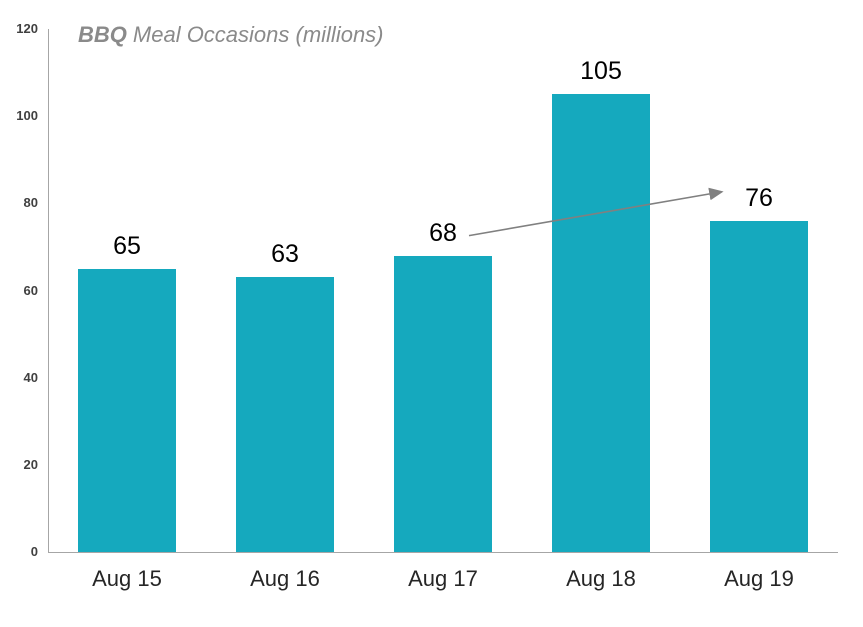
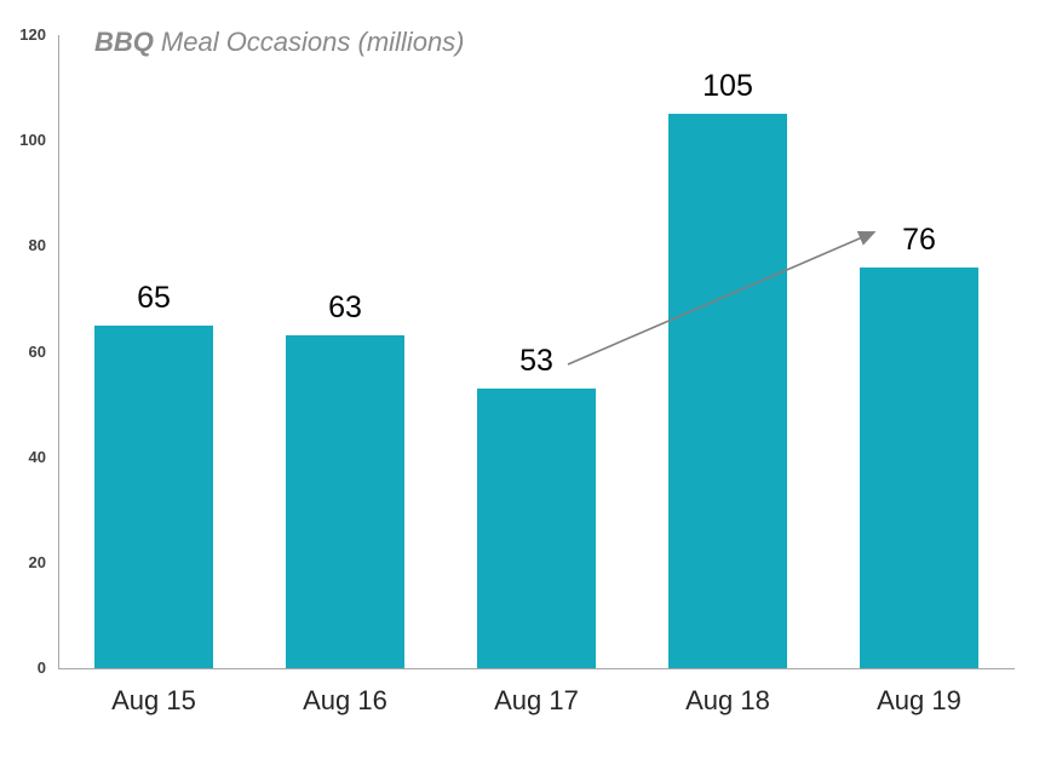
Aug 17: 68 -> 53
